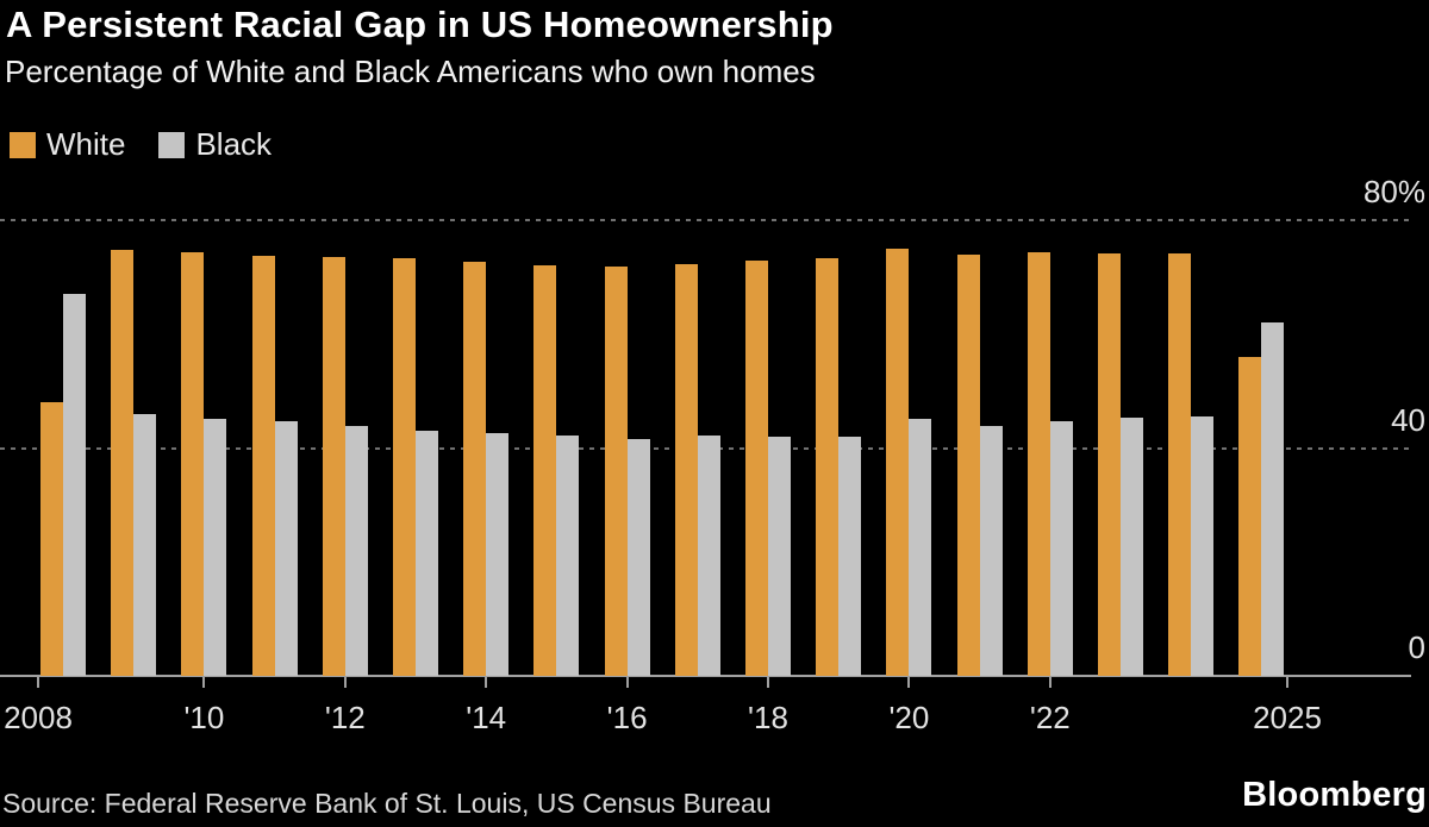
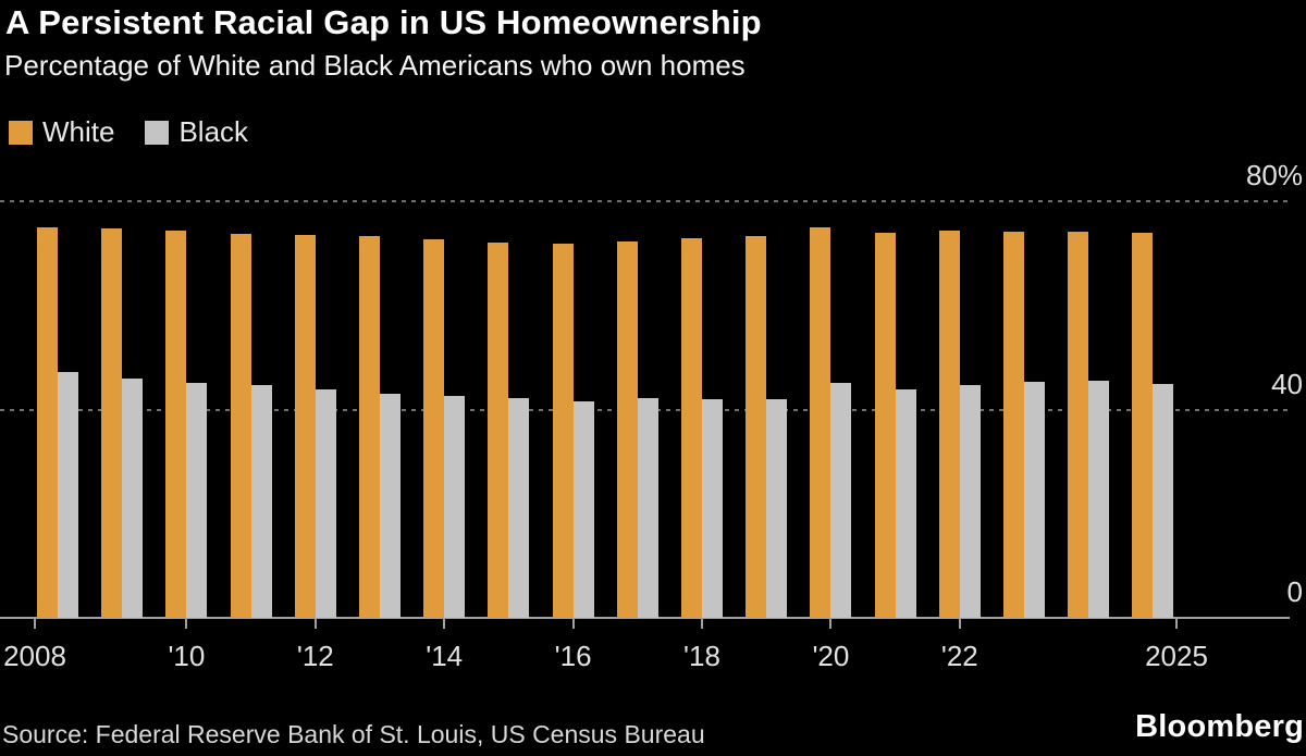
White/2008: 48% -> 75%
Black/2008: 67% -> 47%
White/2025: 56% -> 74%
Black/2025: 62% -> 45%
